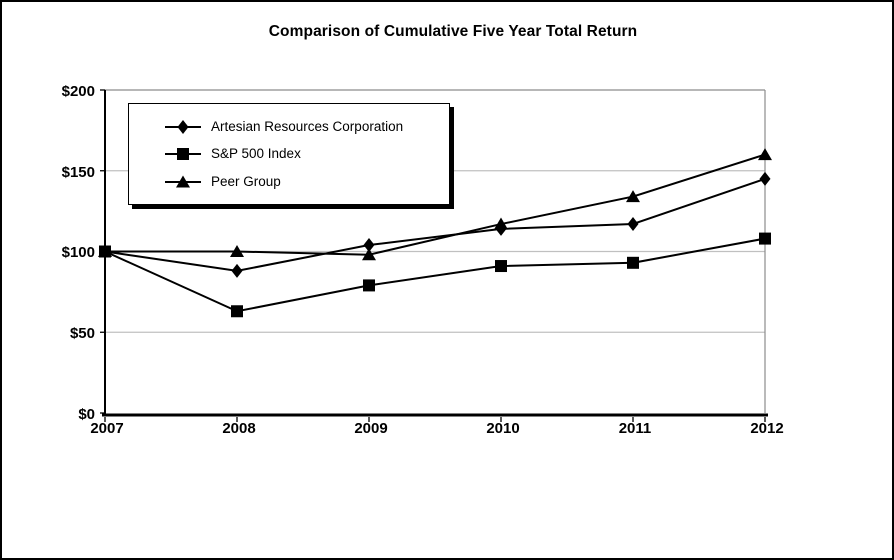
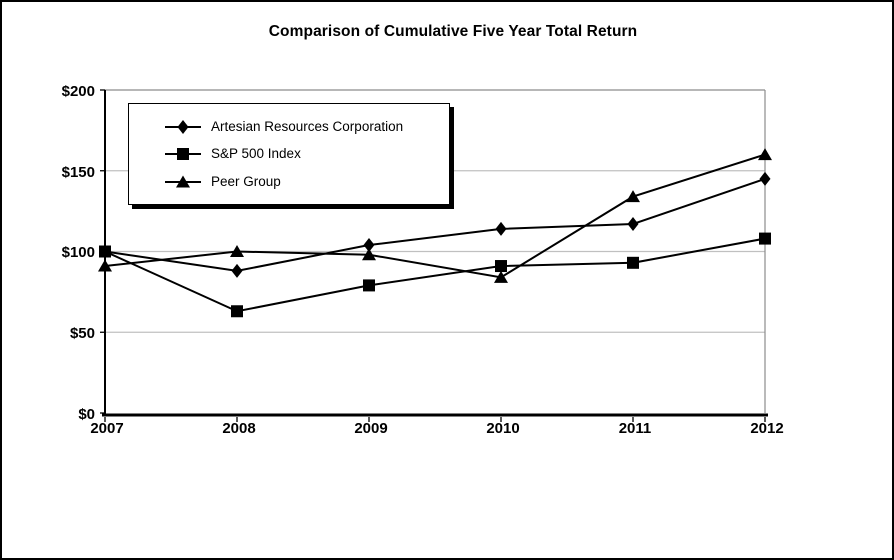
Peer Group/2007: $100 -> $91
Peer Group/2010: $117 -> $84
